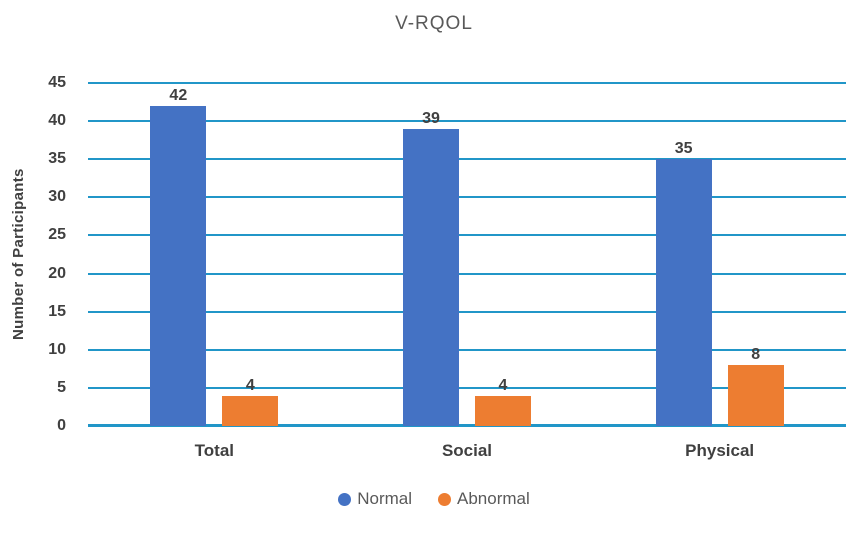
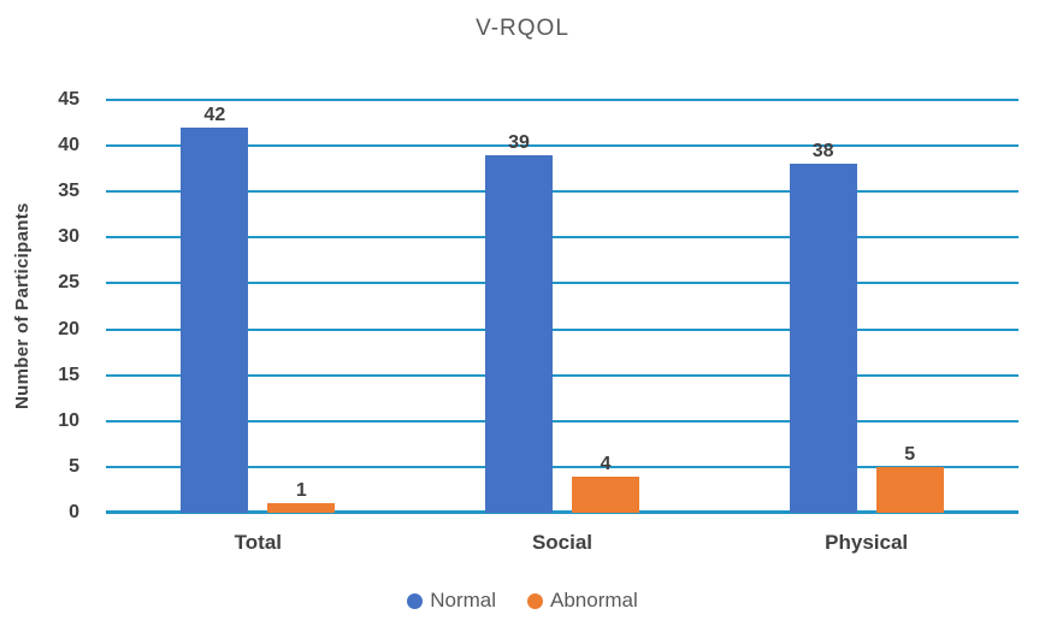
Abnormal/Total: 4 -> 1
Normal/Physical: 35 -> 38
Abnormal/Physical: 8 -> 5
